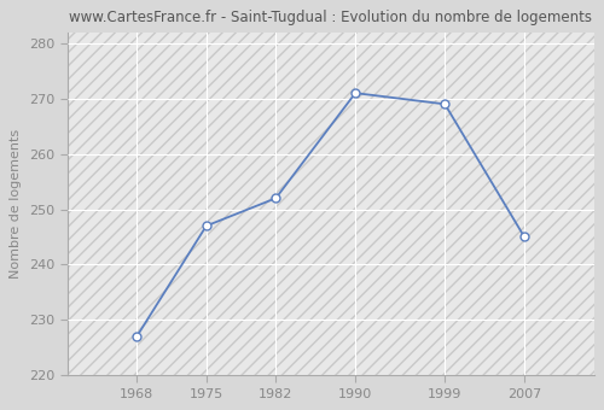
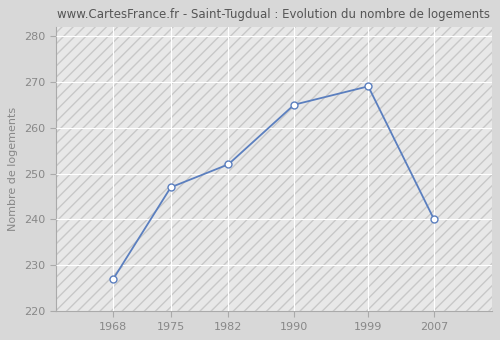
1990: 271 -> 265
2007: 245 -> 240
